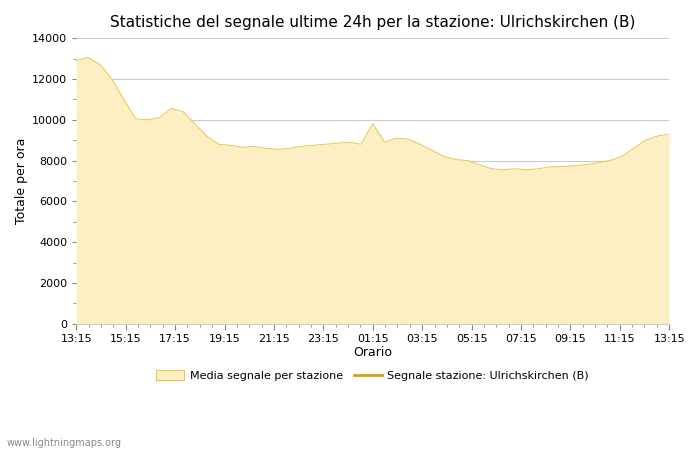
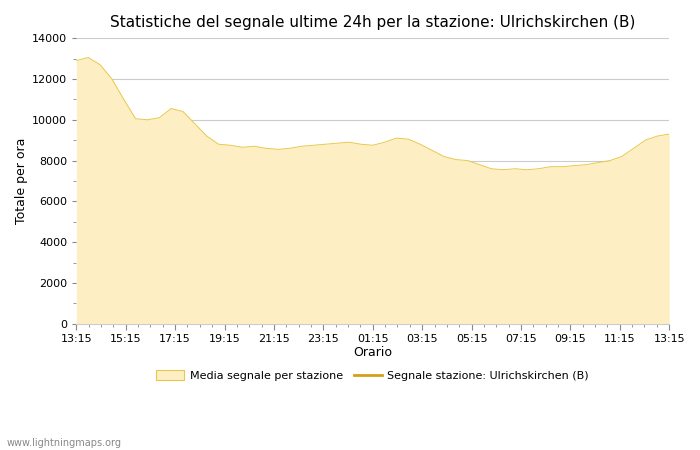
01:15: 9800 -> 8750
